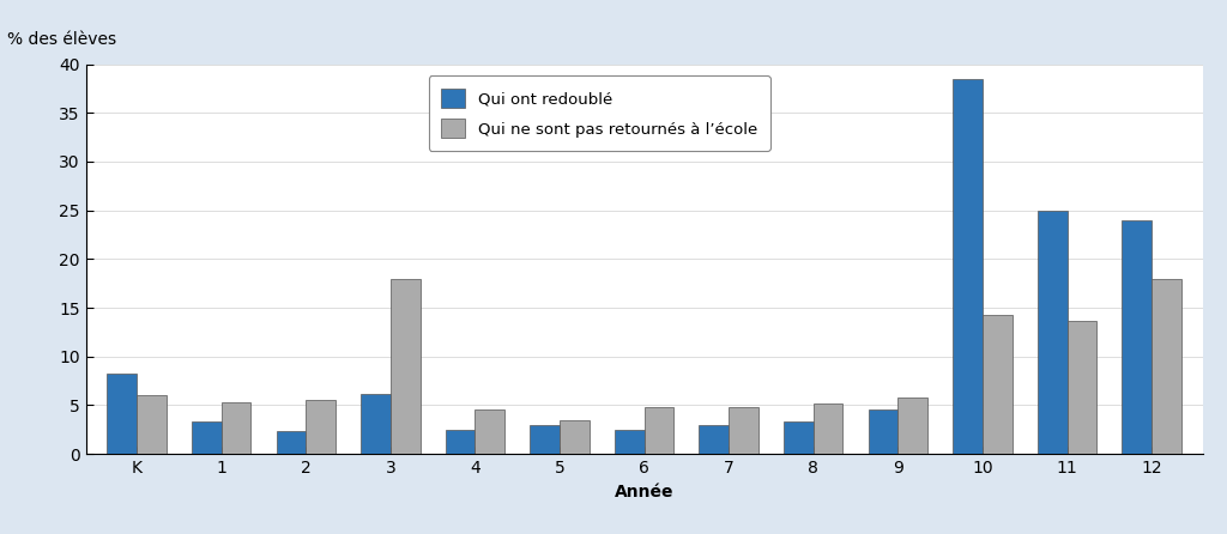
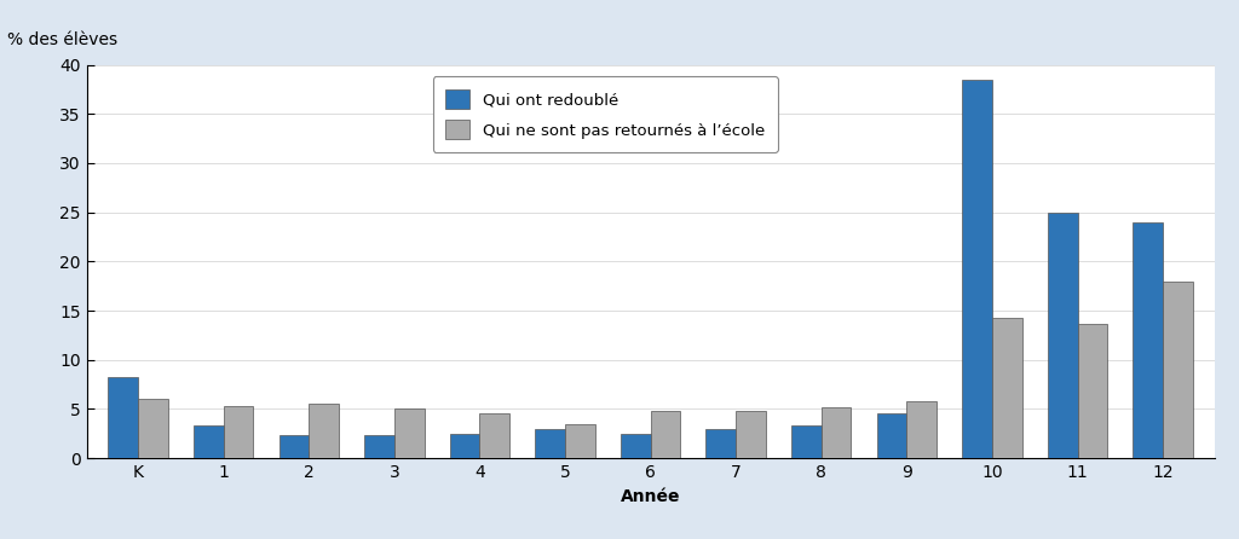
Qui ont redoublé/3: 6.2 -> 2.4
Qui ne sont pas retournés à l’école/3: 18.0 -> 5.1
